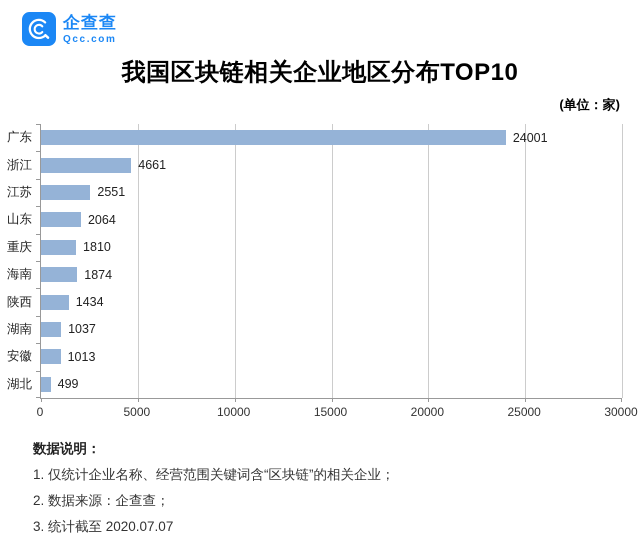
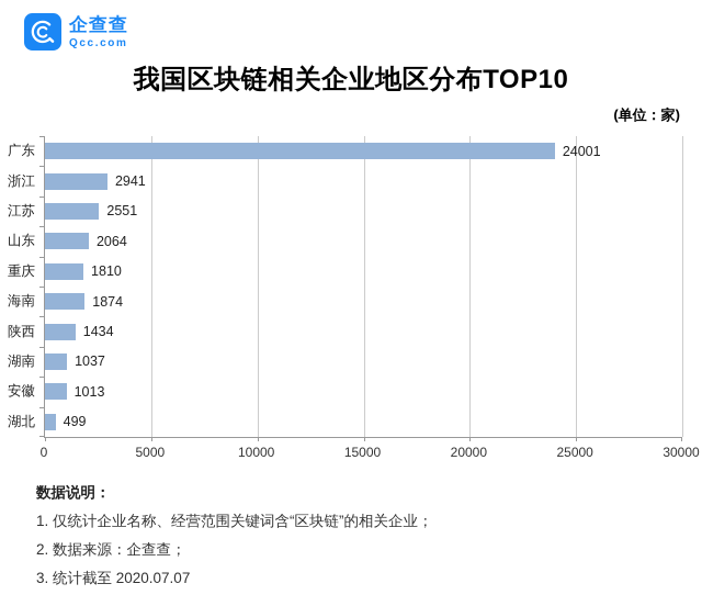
浙江: 4661 -> 2941
